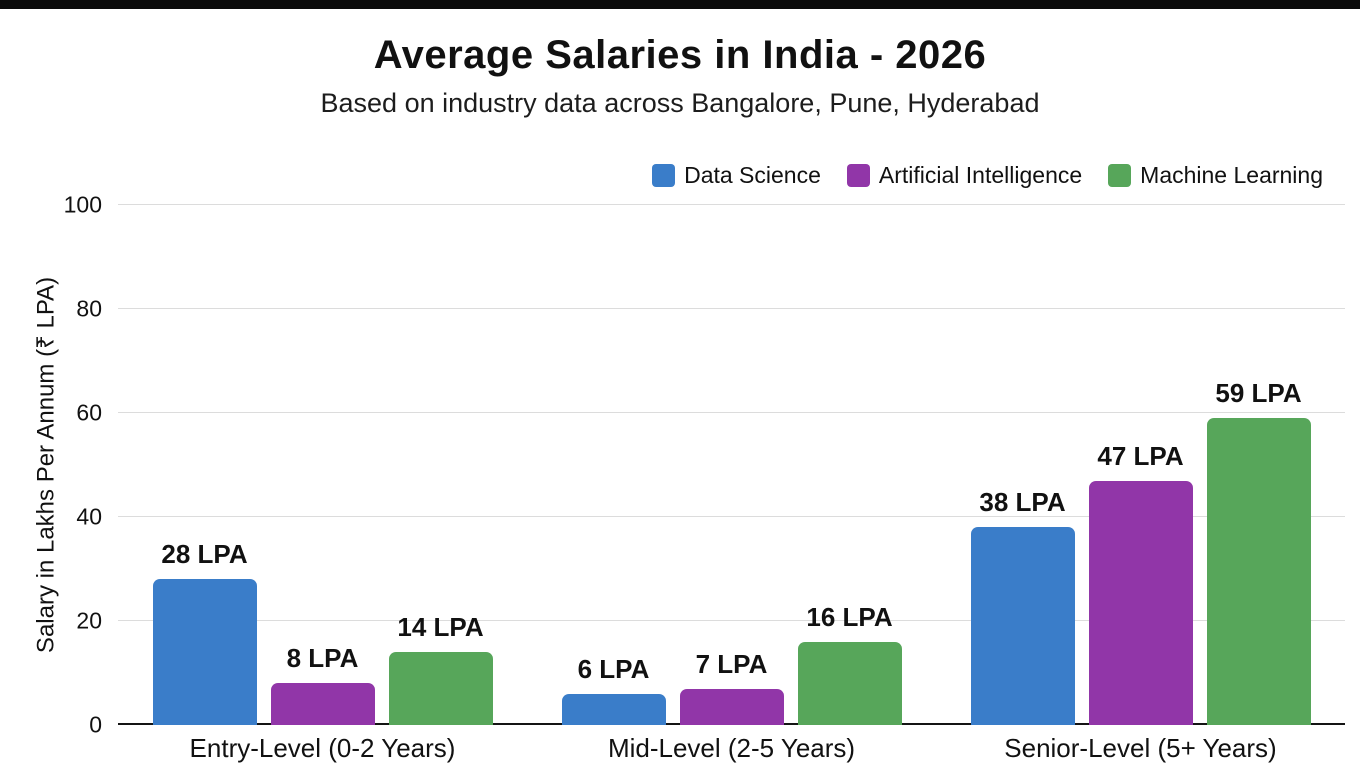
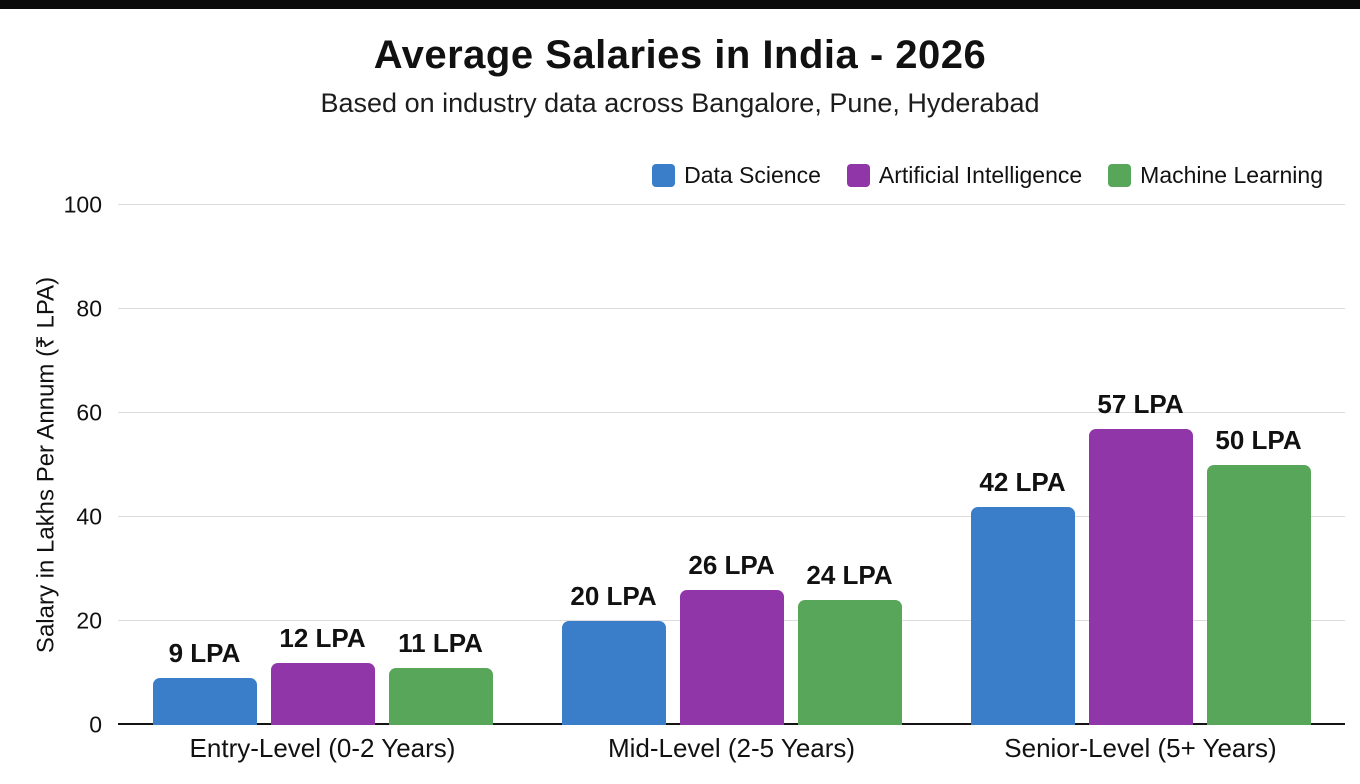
Data Science/Entry-Level (0-2 Years): 28 -> 9
Artificial Intelligence/Entry-Level (0-2 Years): 8 -> 12
Machine Learning/Entry-Level (0-2 Years): 14 -> 11
Data Science/Mid-Level (2-5 Years): 6 -> 20
Artificial Intelligence/Mid-Level (2-5 Years): 7 -> 26
Machine Learning/Mid-Level (2-5 Years): 16 -> 24
Data Science/Senior-Level (5+ Years): 38 -> 42
Artificial Intelligence/Senior-Level (5+ Years): 47 -> 57
Machine Learning/Senior-Level (5+ Years): 59 -> 50
